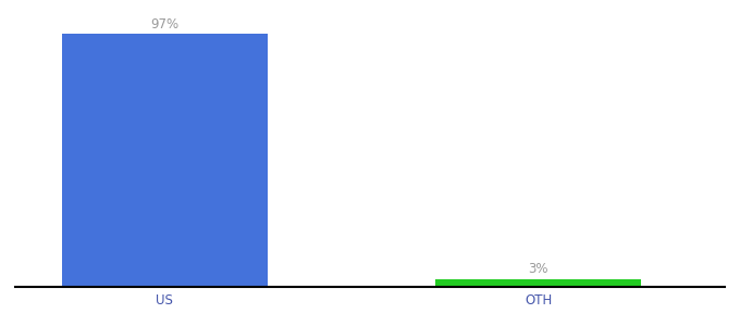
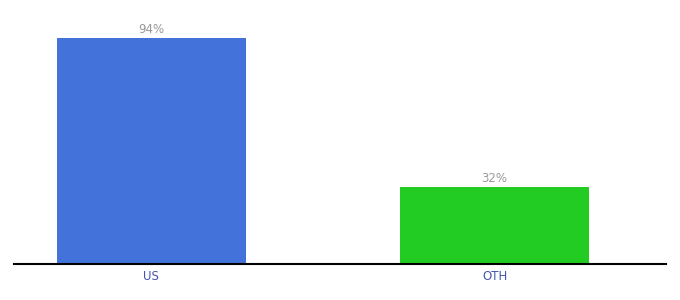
US: 97% -> 94%
OTH: 3% -> 32%
